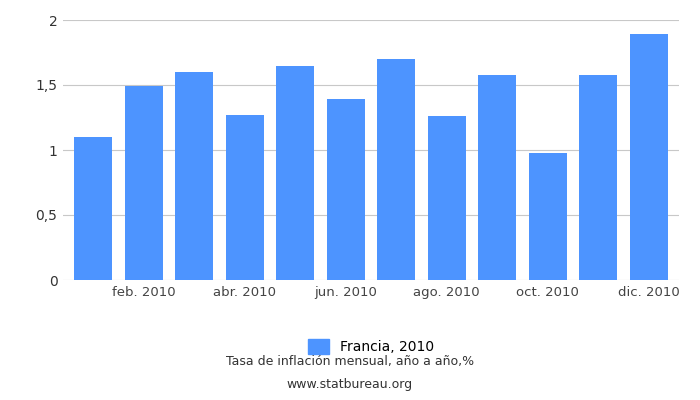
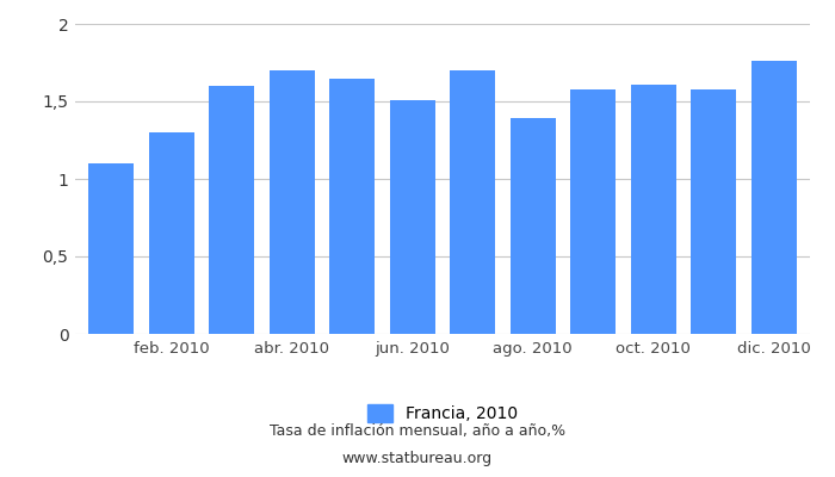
feb. 2010: 1,49 -> 1,30
abr. 2010: 1,27 -> 1,70
jun. 2010: 1,39 -> 1,51
ago. 2010: 1,26 -> 1,39
oct. 2010: 0,98 -> 1,61
dic. 2010: 1,89 -> 1,76
